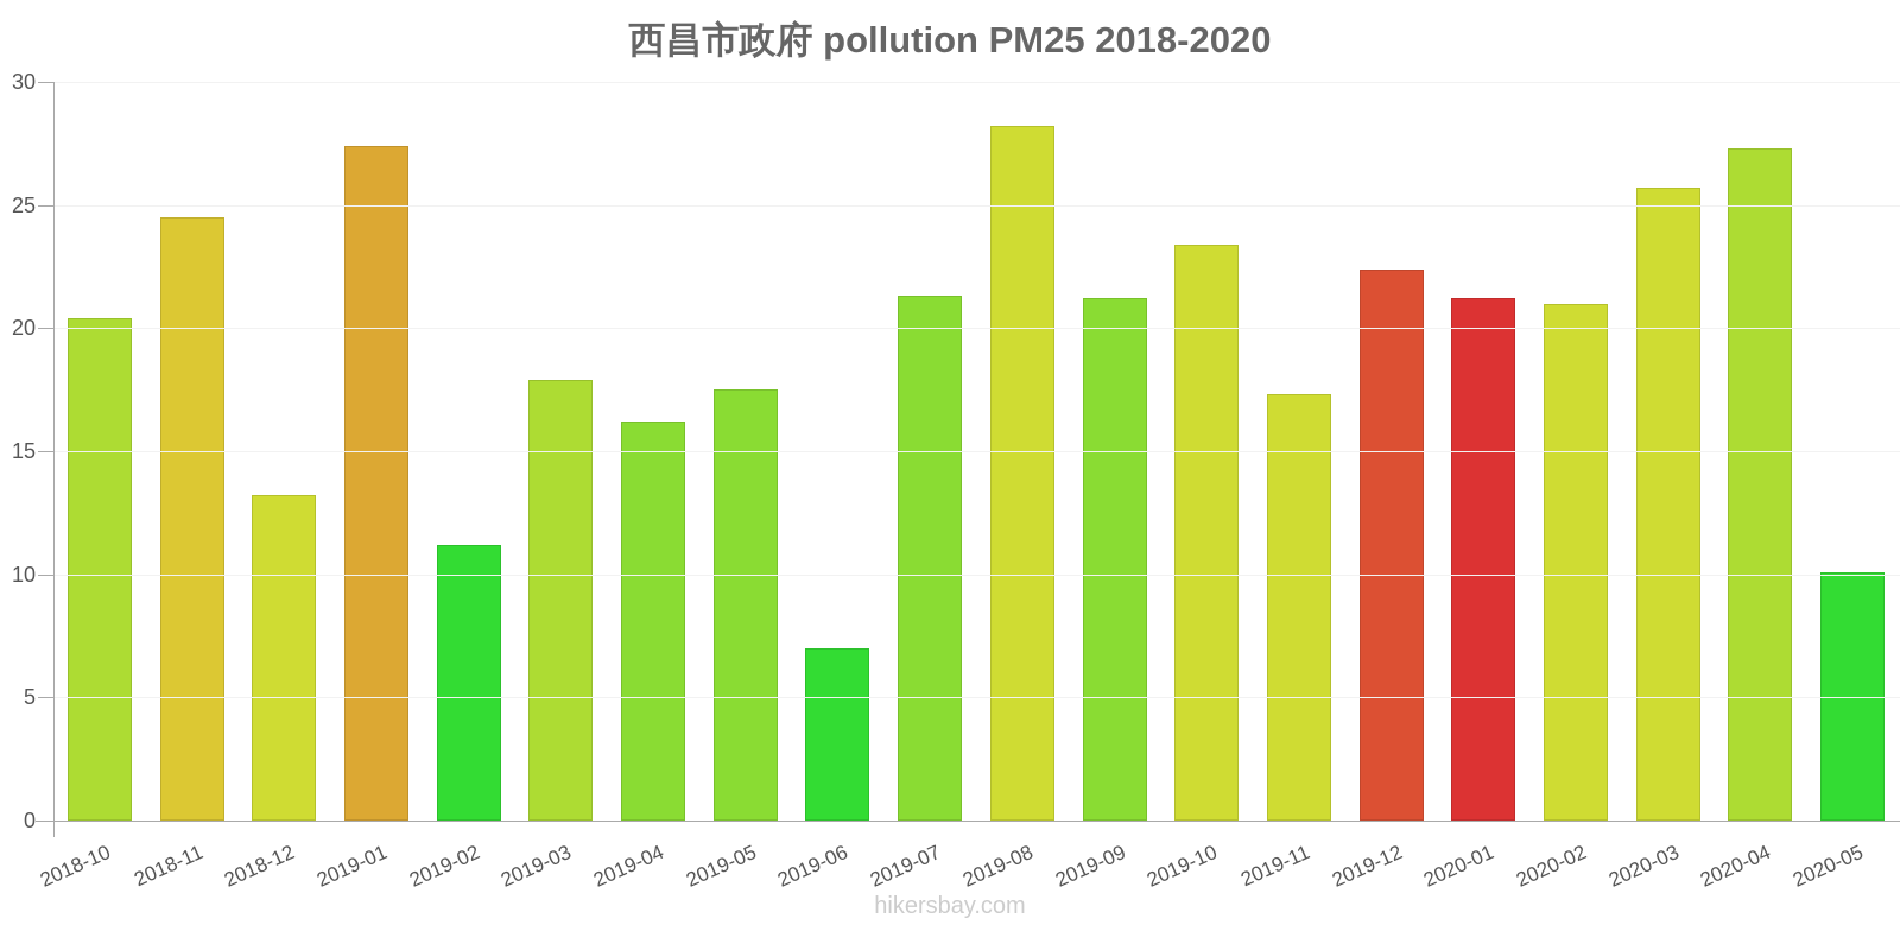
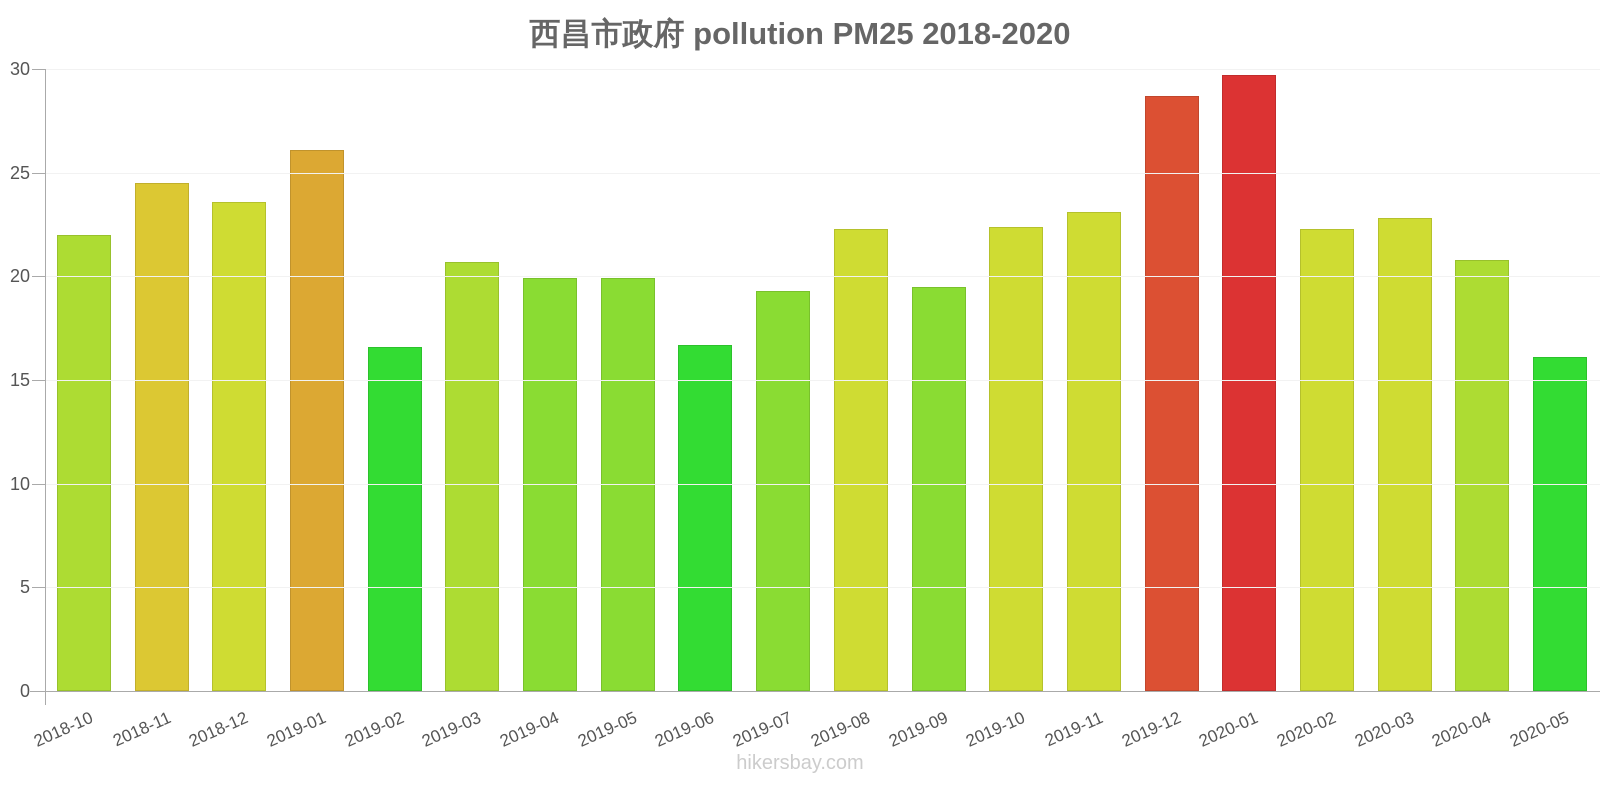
2018-10: 20.4 -> 22.0
2018-12: 13.2 -> 23.6
2019-01: 27.4 -> 26.1
2019-02: 11.2 -> 16.6
2019-03: 17.9 -> 20.7
2019-04: 16.2 -> 19.9
2019-05: 17.5 -> 19.9
2019-06: 7.0 -> 16.7
2019-07: 21.3 -> 19.3
2019-08: 28.2 -> 22.3
2019-09: 21.2 -> 19.5
2019-10: 23.4 -> 22.4
2019-11: 17.3 -> 23.1
2019-12: 22.4 -> 28.7
2020-01: 21.2 -> 29.7
2020-02: 21.0 -> 22.3
2020-03: 25.7 -> 22.8
2020-04: 27.3 -> 20.8
2020-05: 10.1 -> 16.1
